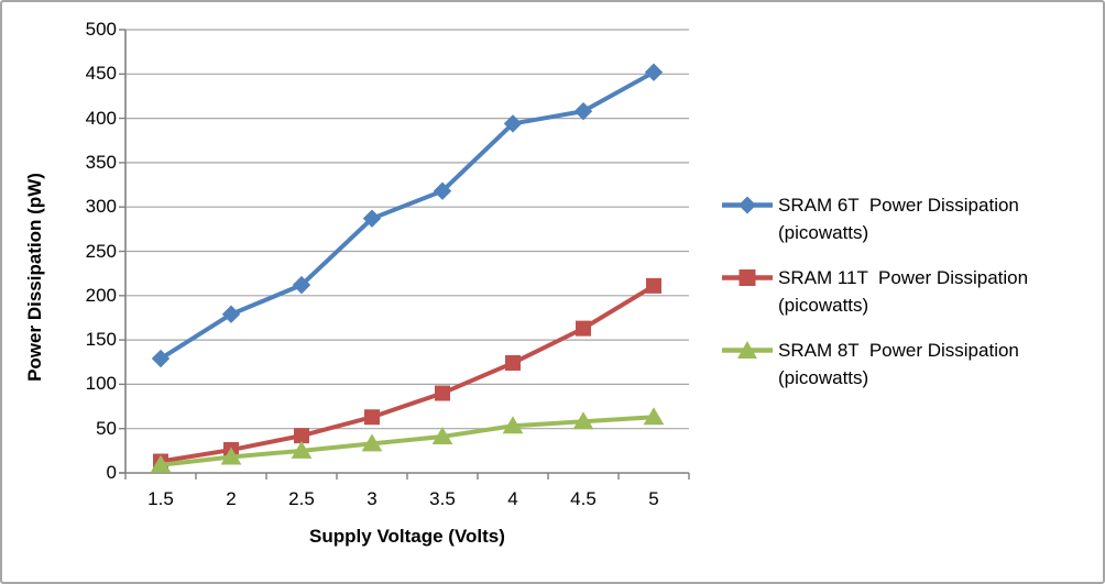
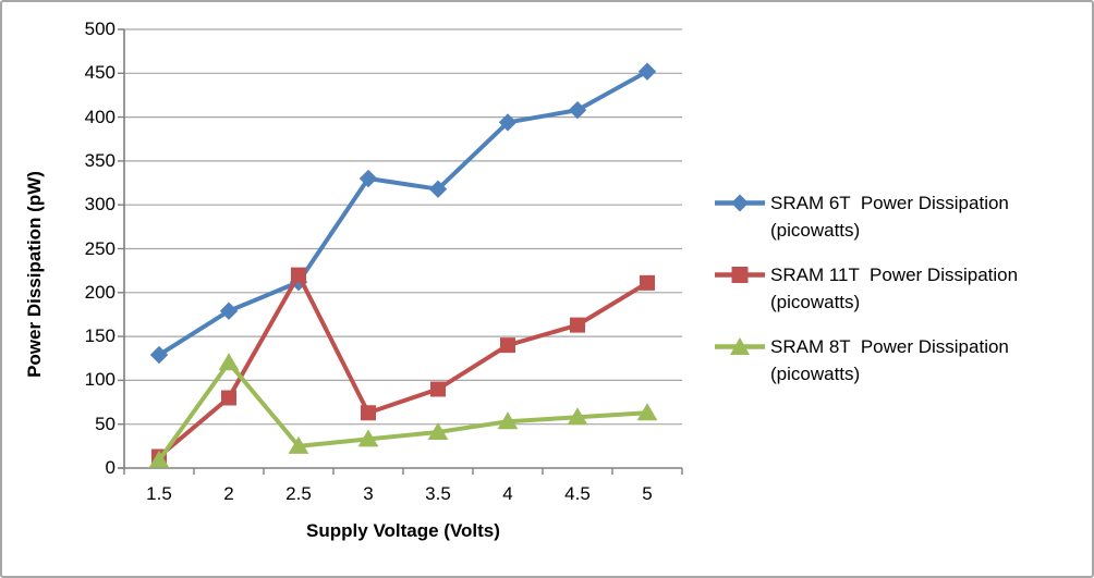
SRAM 11T Power Dissipation (picowatts)/2: 30 -> 80
SRAM 8T Power Dissipation (picowatts)/2: 20 -> 120
SRAM 11T Power Dissipation (picowatts)/2.5: 40 -> 220
SRAM 6T Power Dissipation (picowatts)/3: 290 -> 330
SRAM 11T Power Dissipation (picowatts)/4: 120 -> 140
